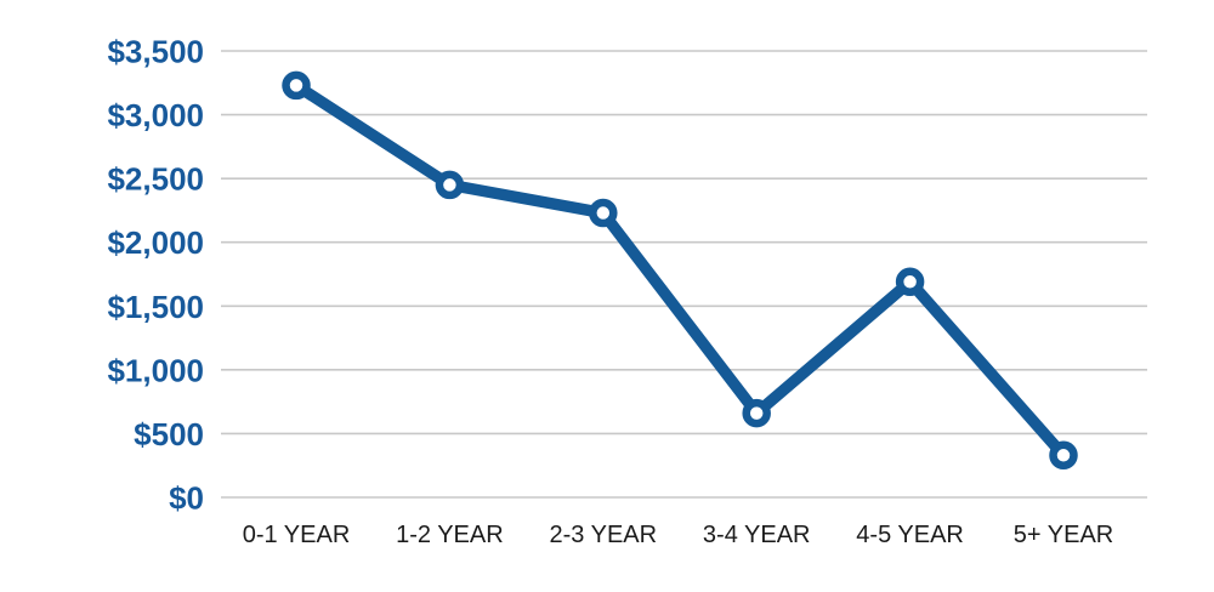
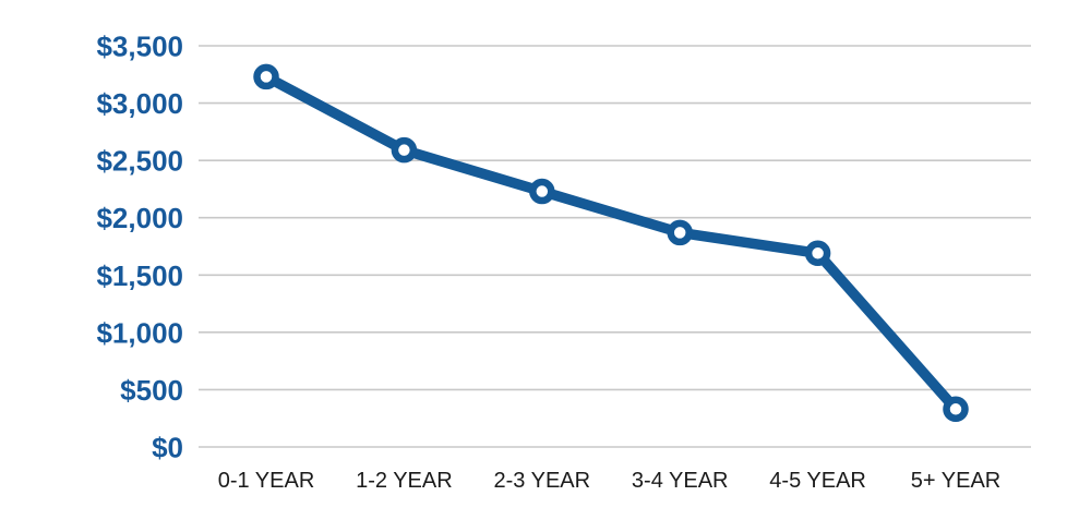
1-2 YEAR: $2450 -> $2590
3-4 YEAR: $660 -> $1870
